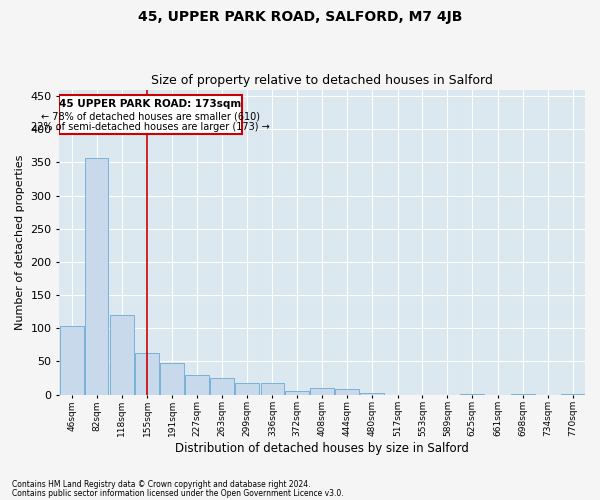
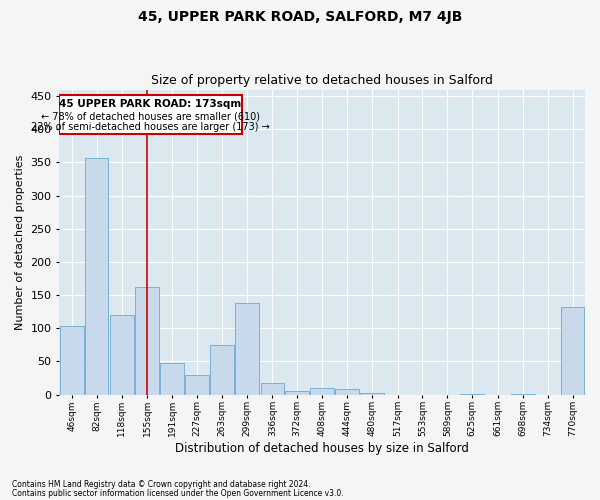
155sqm: 62 -> 162
263sqm: 25 -> 74
299sqm: 18 -> 138
770sqm: 1 -> 132
